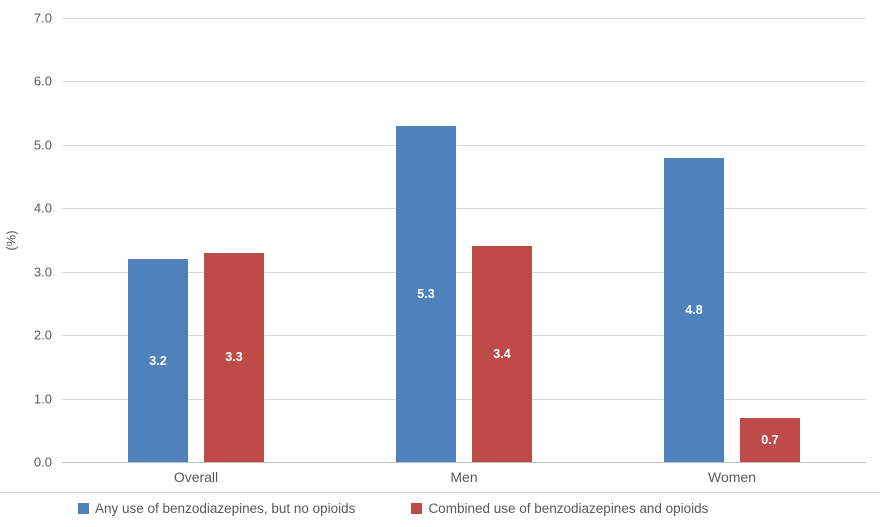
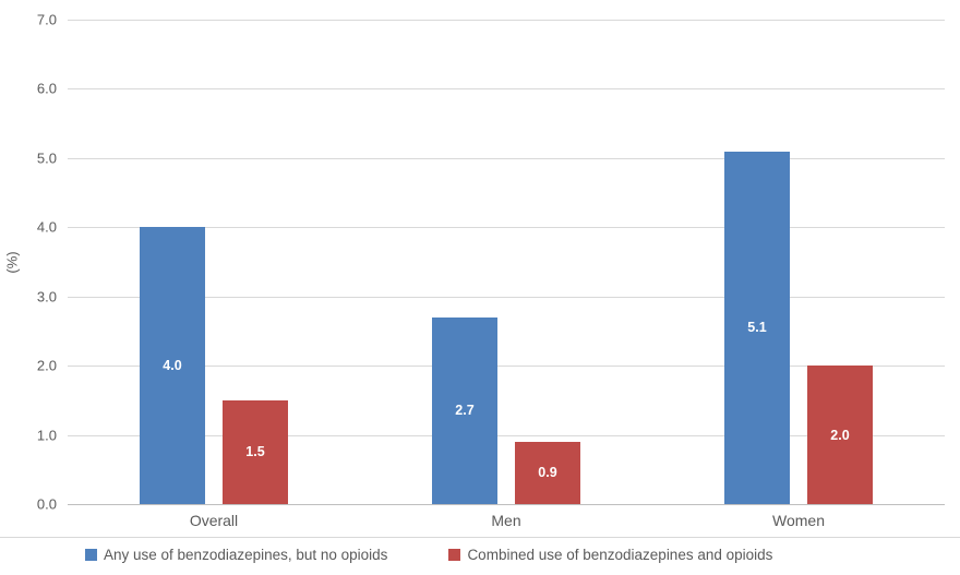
Any use of benzodiazepines, but no opioids/Overall: 3.2 -> 4.0
Combined use of benzodiazepines and opioids/Overall: 3.3 -> 1.5
Any use of benzodiazepines, but no opioids/Men: 5.3 -> 2.7
Combined use of benzodiazepines and opioids/Men: 3.4 -> 0.9
Any use of benzodiazepines, but no opioids/Women: 4.8 -> 5.1
Combined use of benzodiazepines and opioids/Women: 0.7 -> 2.0
